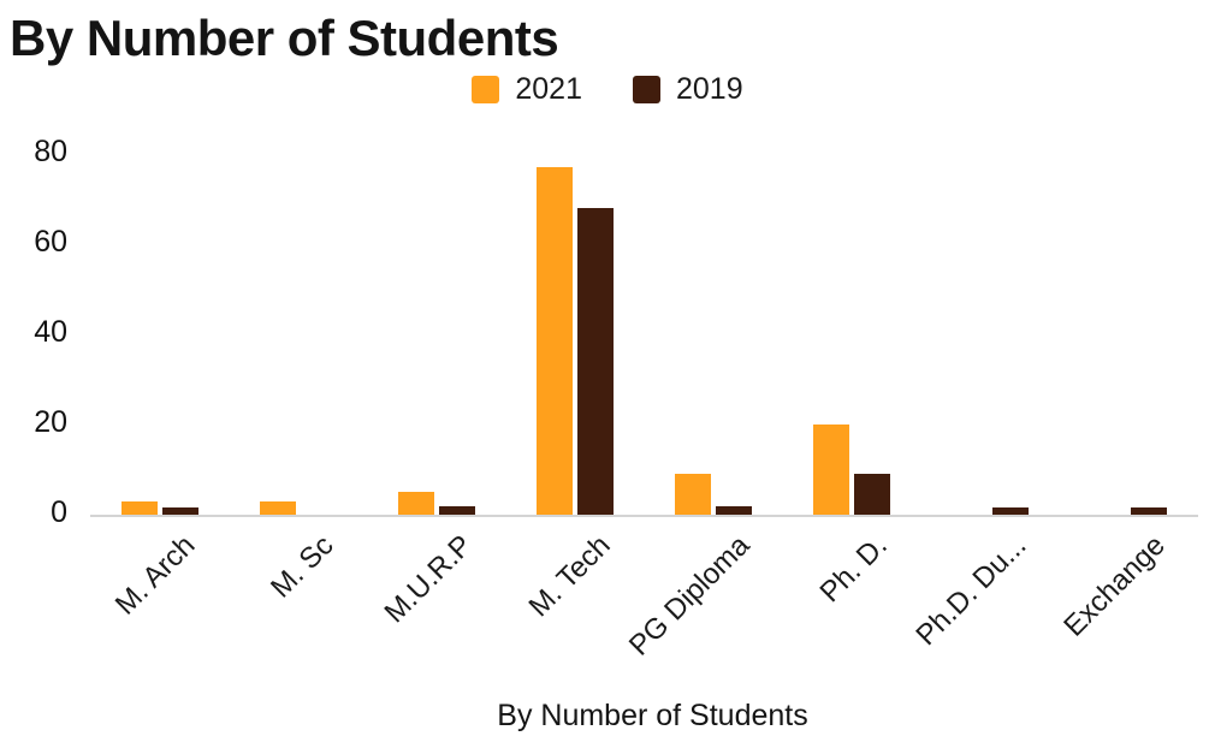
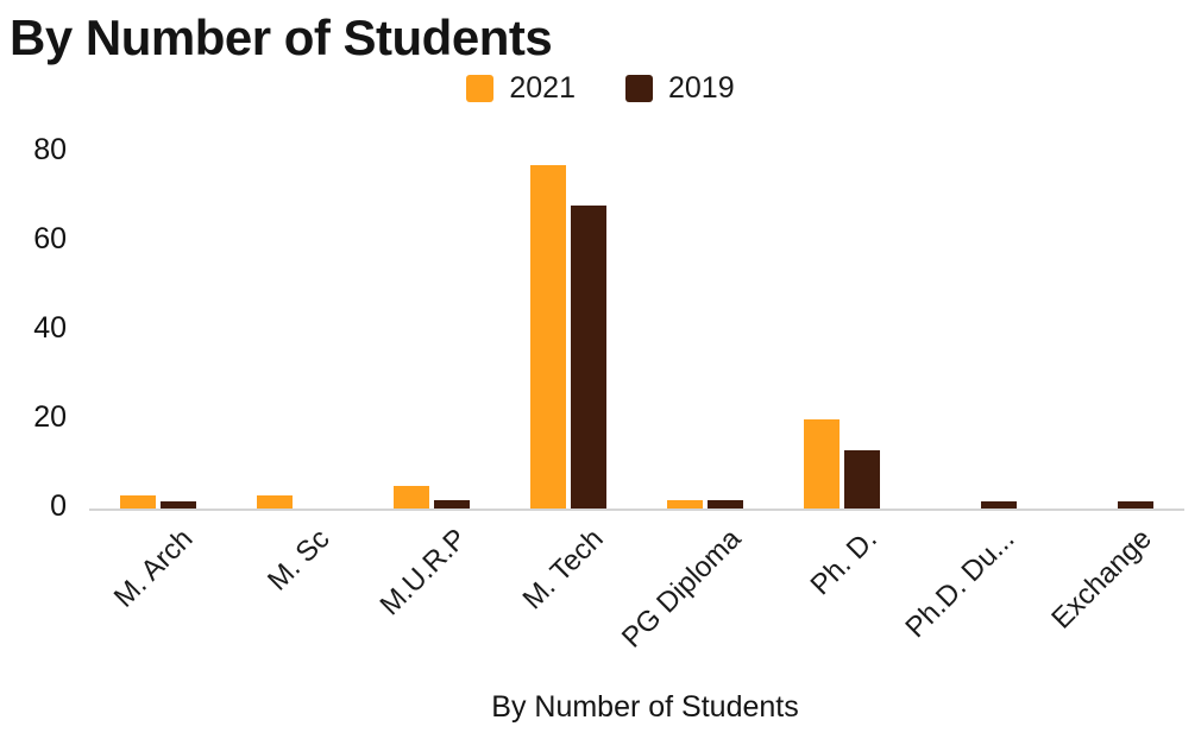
2021/PG Diploma: 9 -> 2
2019/Ph. D.: 9 -> 13
